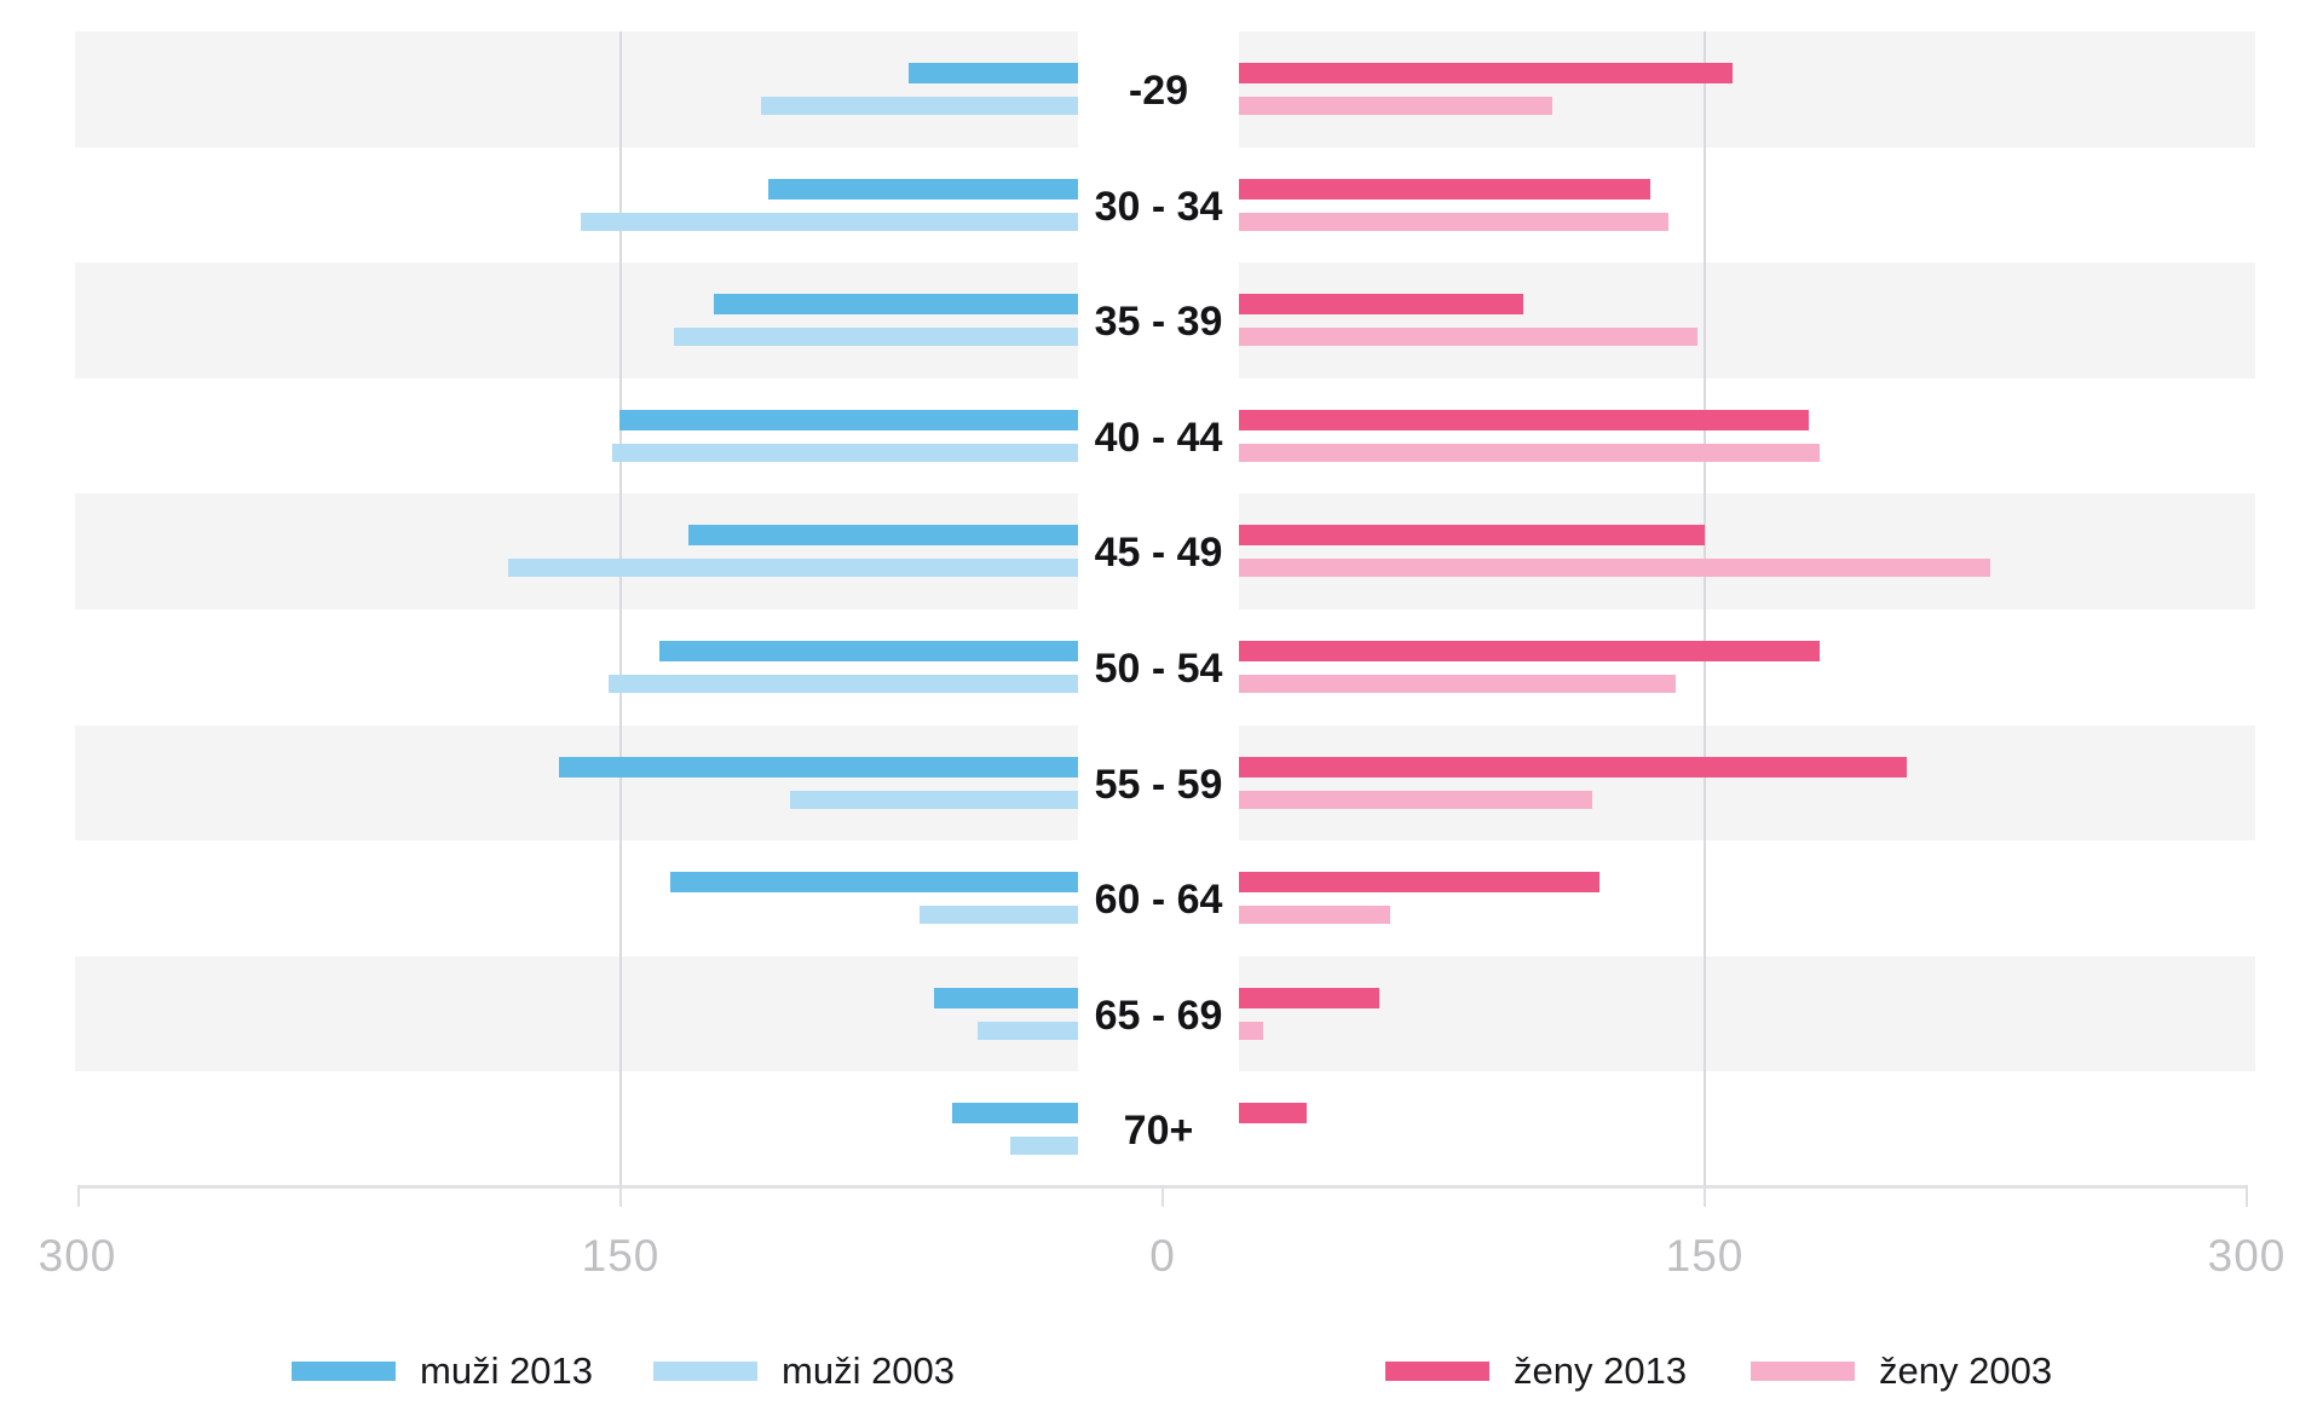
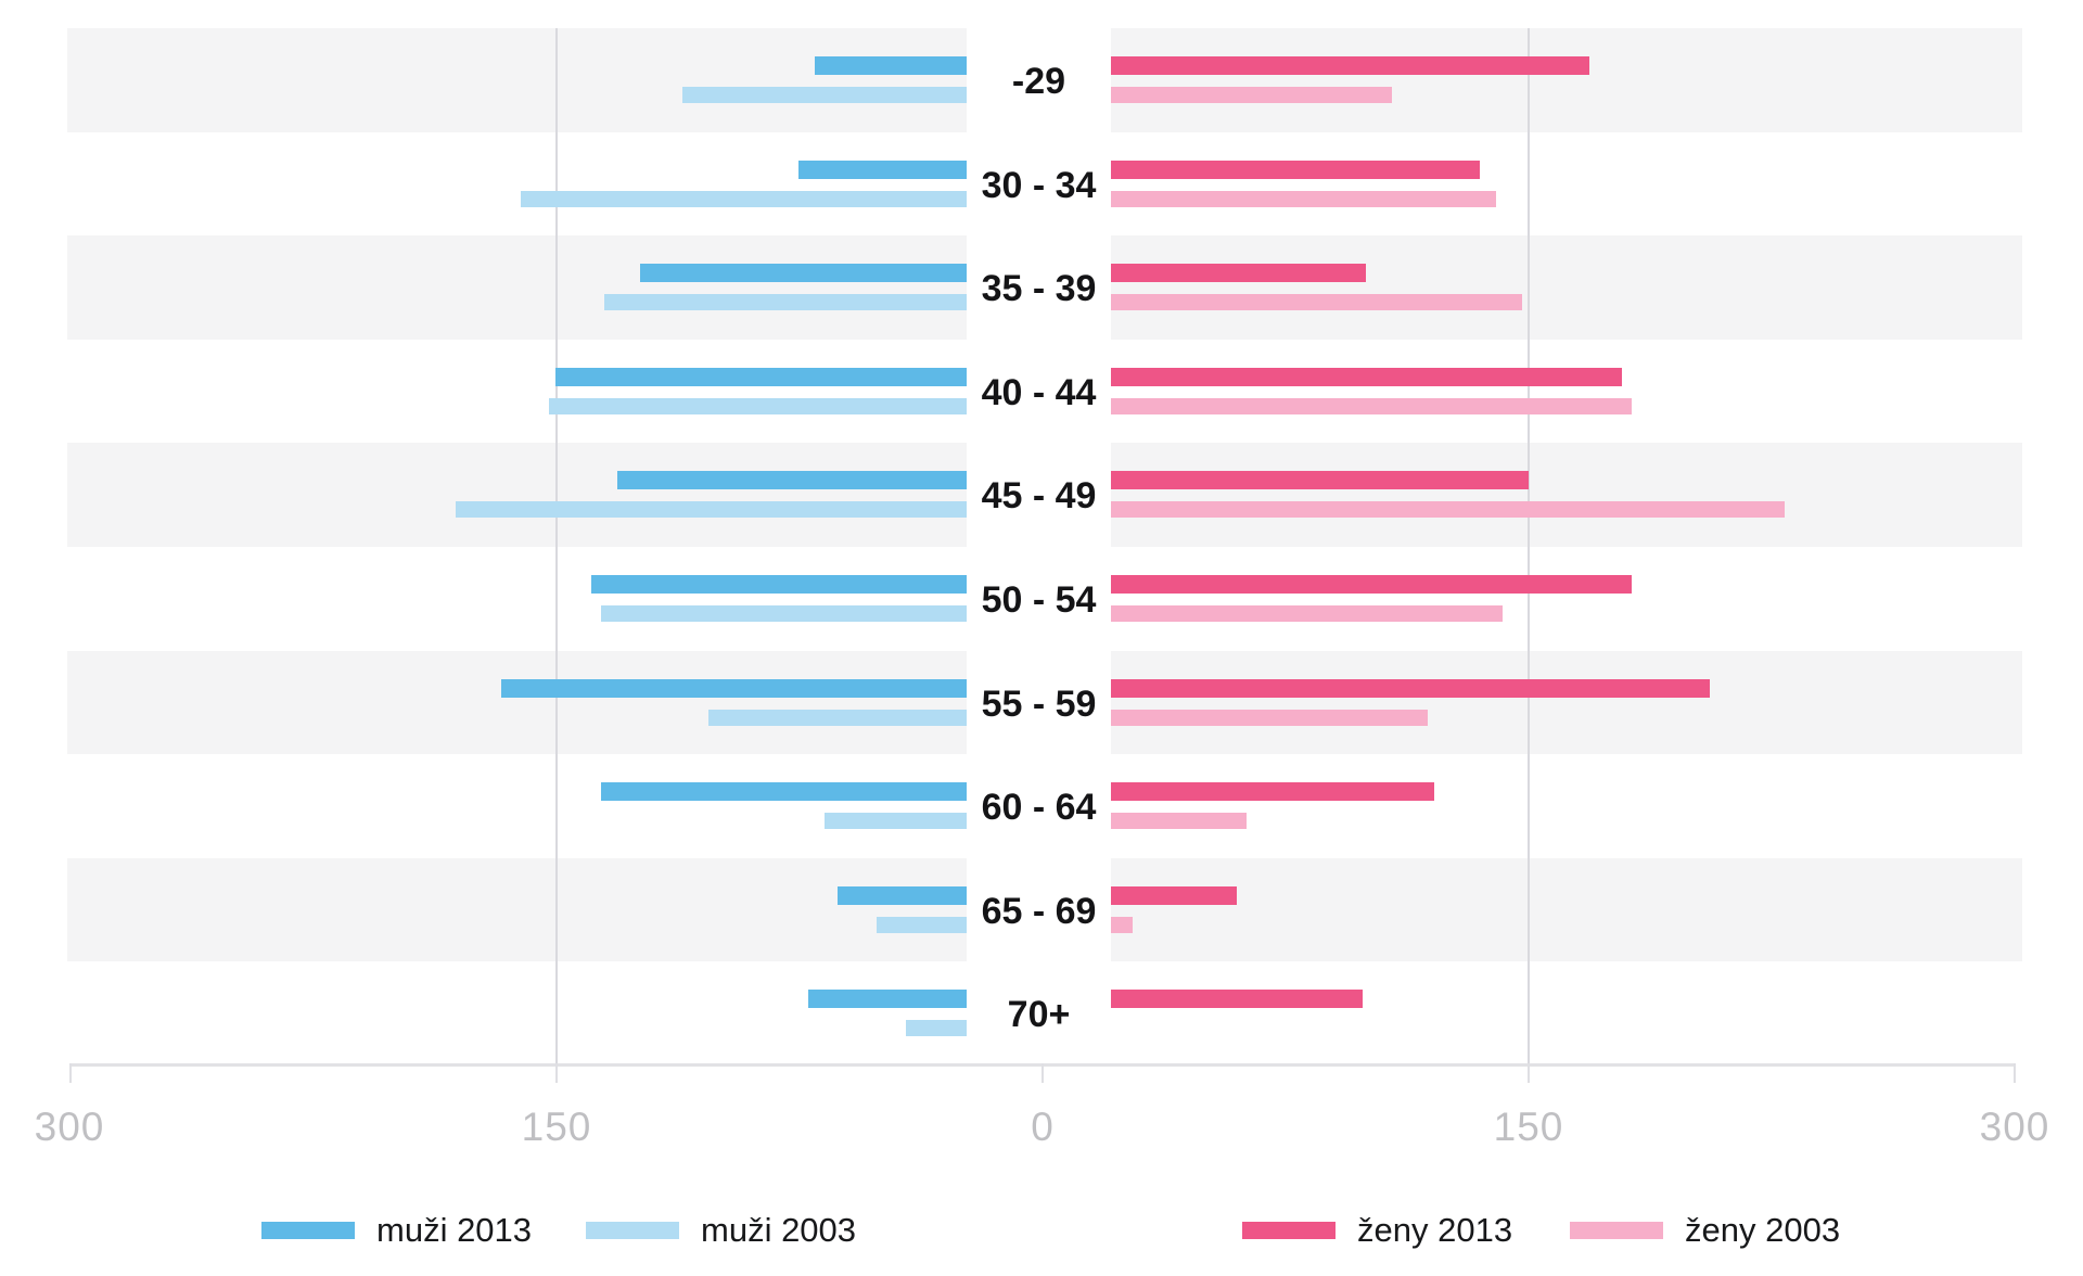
ženy 2013/-29: 158 -> 169
muži 2013/30 - 34: 109 -> 75
muži 2003/50 - 54: 153 -> 136
muži 2013/70+: 58 -> 72
ženy 2013/70+: 40 -> 99
